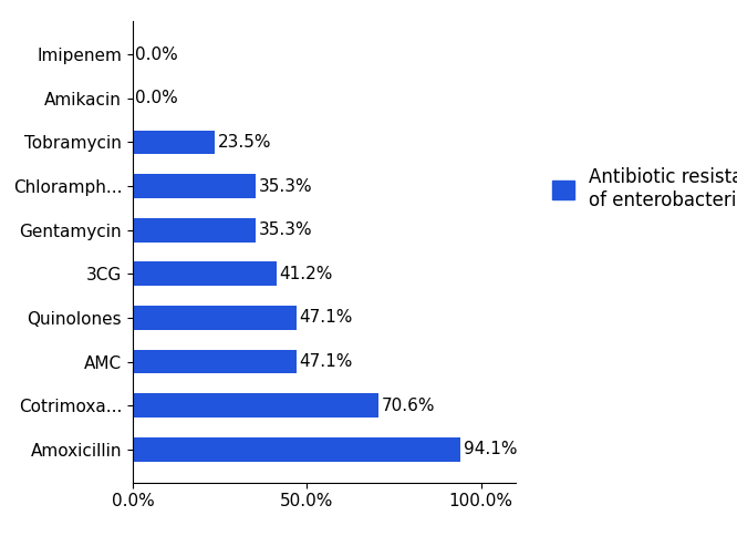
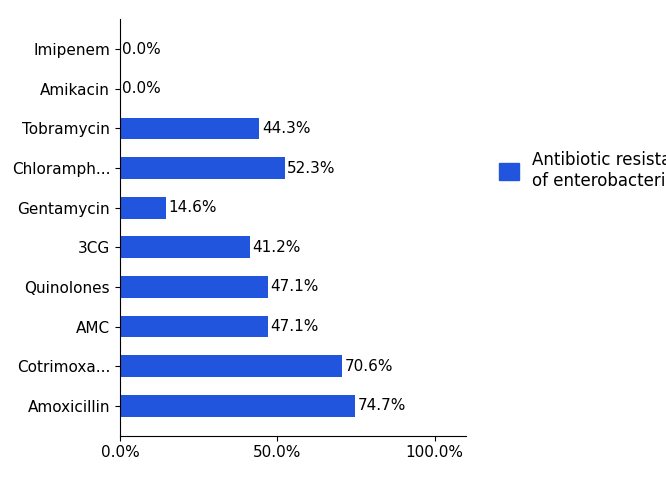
Tobramycin: 23.5% -> 44.3%
Chloramph...: 35.3% -> 52.3%
Gentamycin: 35.3% -> 14.6%
Amoxicillin: 94.1% -> 74.7%
